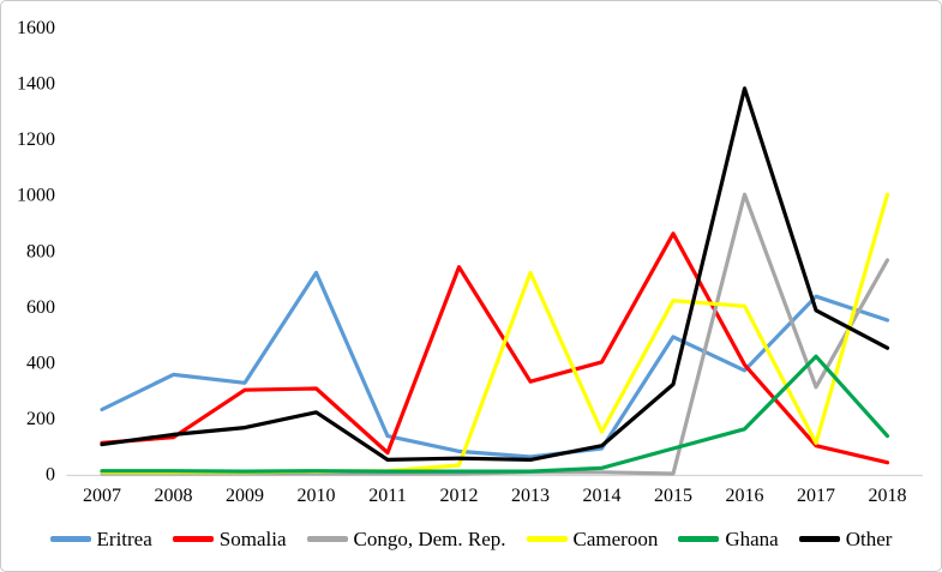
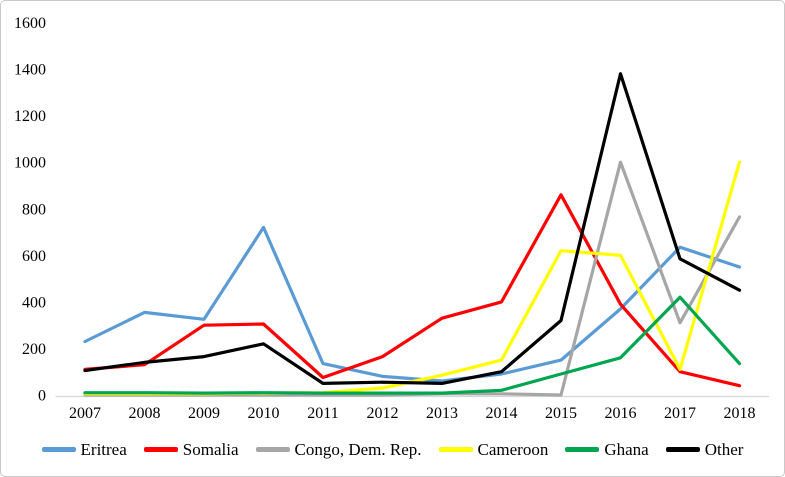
Somalia/2012: 740 -> 160
Cameroon/2013: 720 -> 80
Eritrea/2015: 490 -> 150
